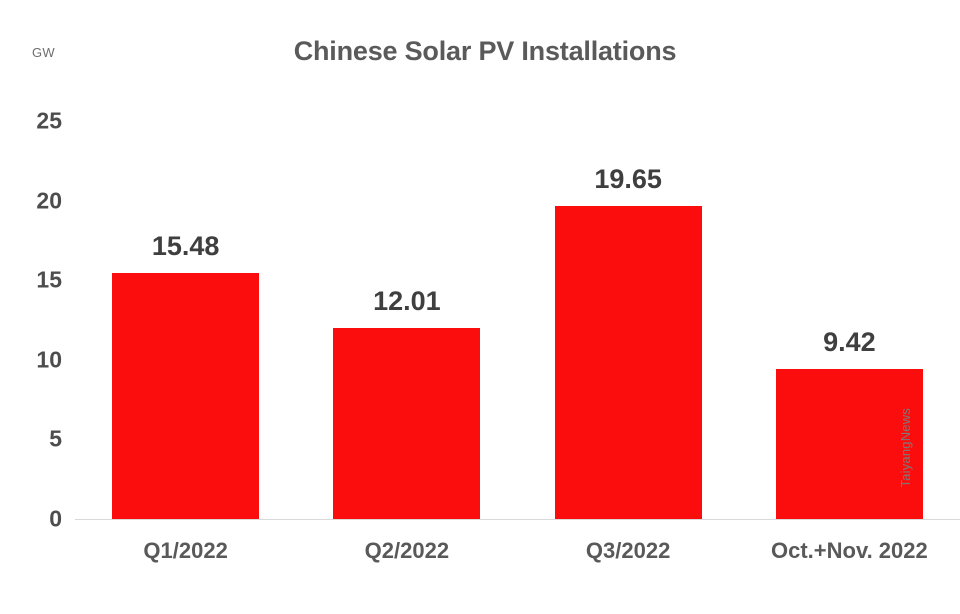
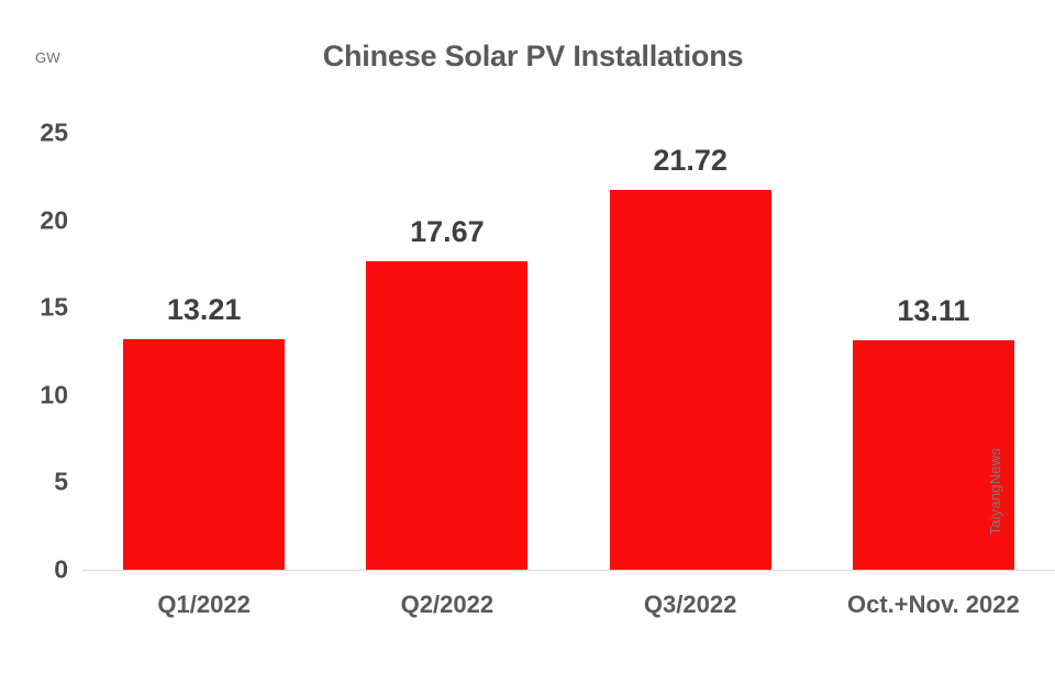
Q1/2022: 15.48 -> 13.21
Q2/2022: 12.01 -> 17.67
Q3/2022: 19.65 -> 21.72
Oct.+Nov. 2022: 9.42 -> 13.11
